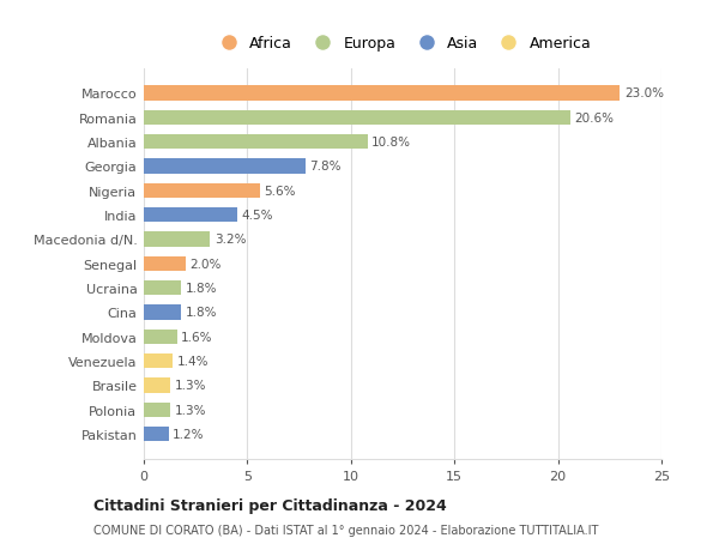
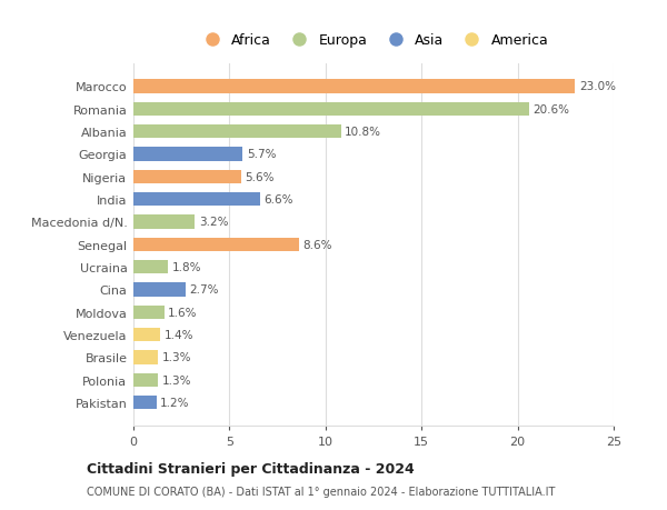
Georgia: 7.8% -> 5.7%
India: 4.5% -> 6.6%
Senegal: 2.0% -> 8.6%
Cina: 1.8% -> 2.7%
